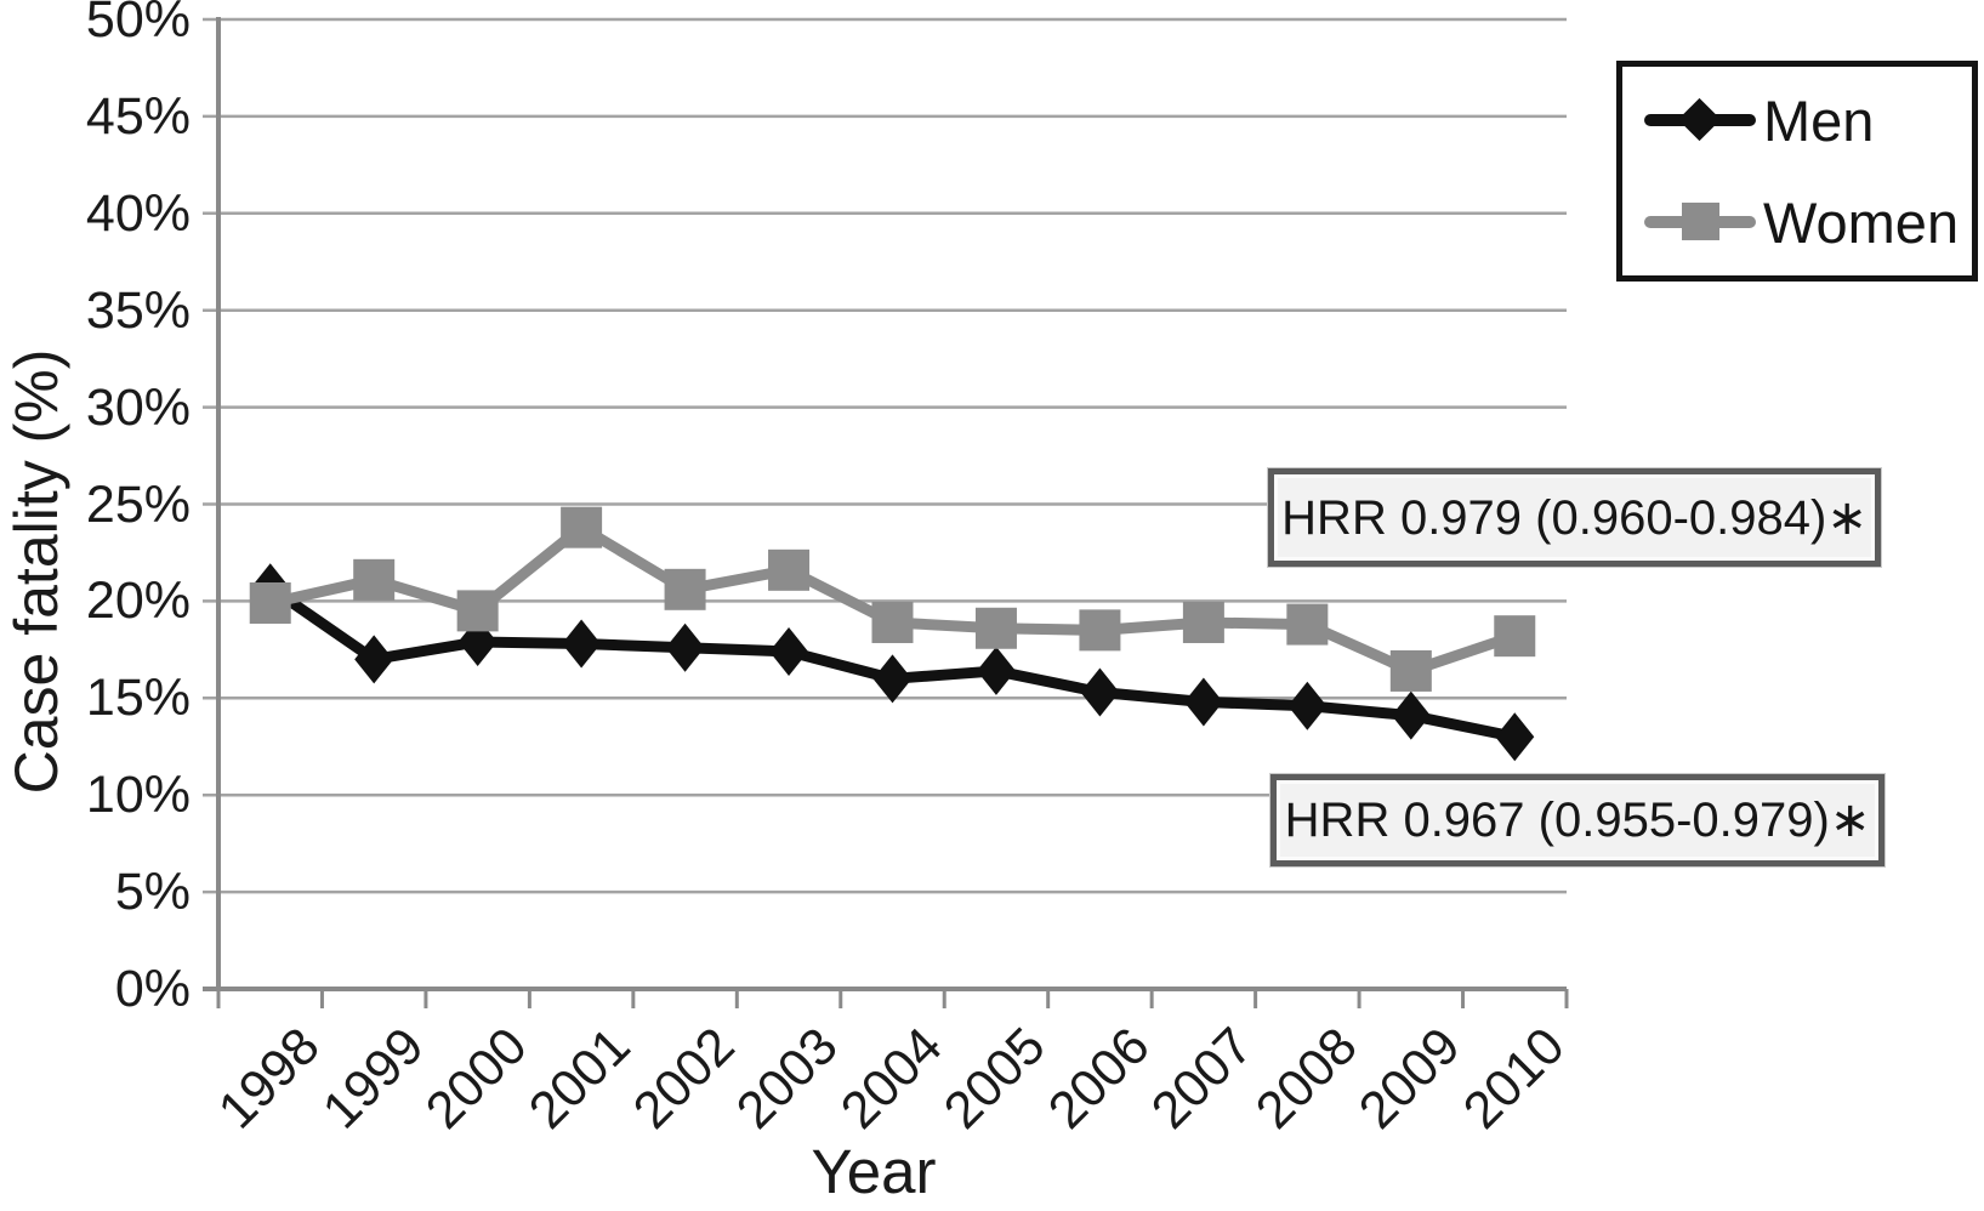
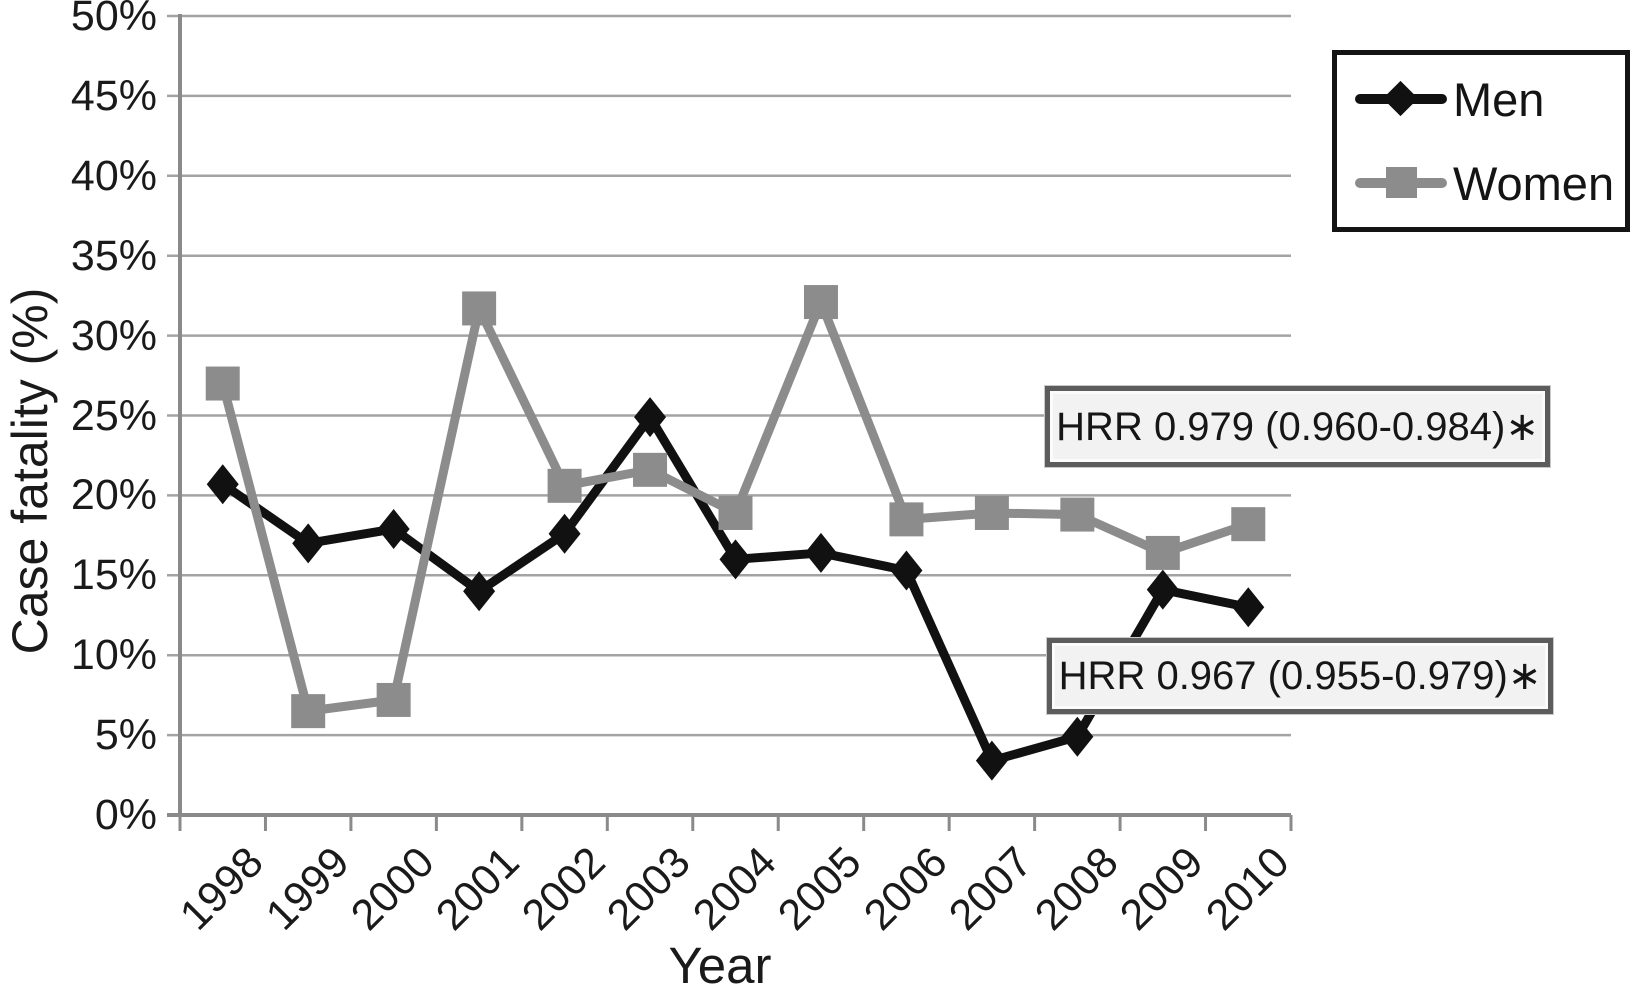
Women/1998: 19.9% -> 27.0%
Women/1999: 21.1% -> 6.5%
Women/2000: 19.5% -> 7.2%
Men/2001: 17.8% -> 14.0%
Women/2001: 23.8% -> 31.7%
Men/2003: 17.4% -> 24.9%
Women/2005: 18.6% -> 32.1%
Men/2007: 14.8% -> 3.4%
Men/2008: 14.6% -> 4.9%
